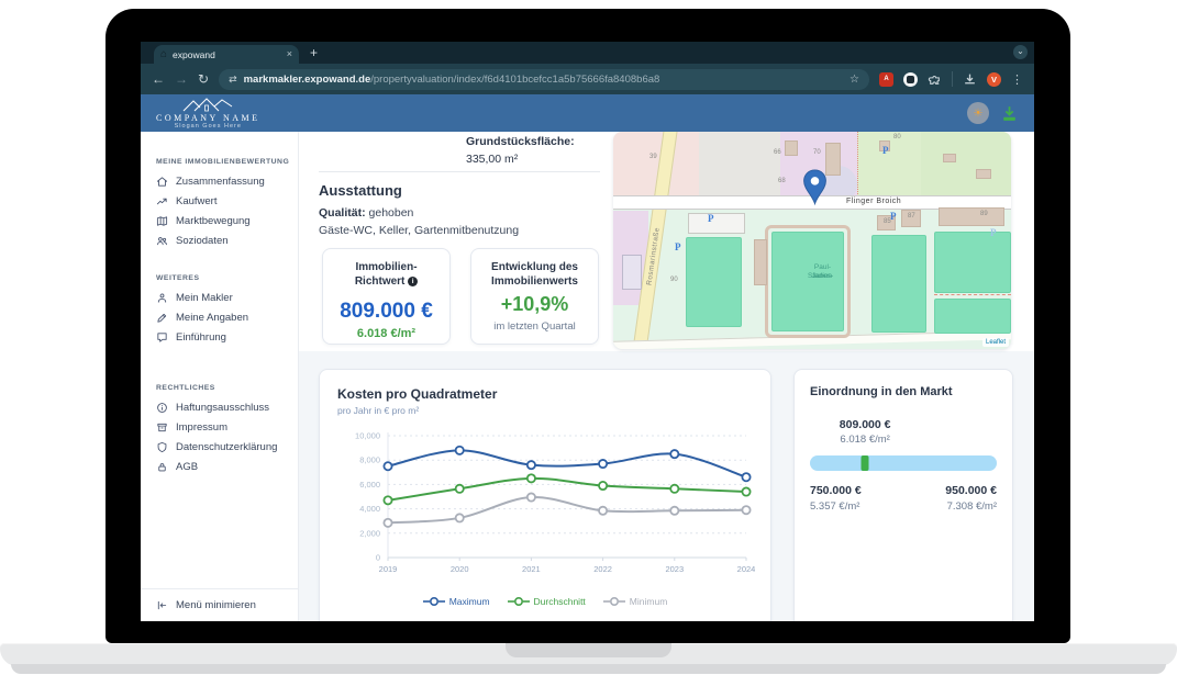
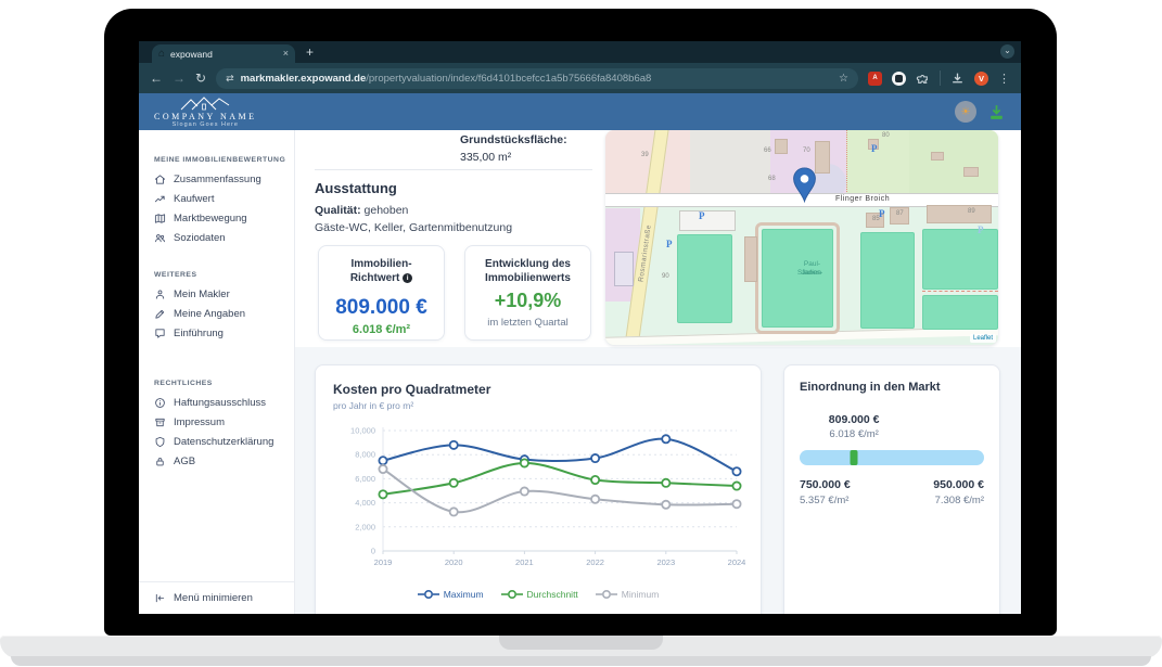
Minimum/2019: 2800 -> 6800
Durchschnitt/2021: 6500 -> 7300
Minimum/2022: 3800 -> 4300
Maximum/2023: 8500 -> 9300
